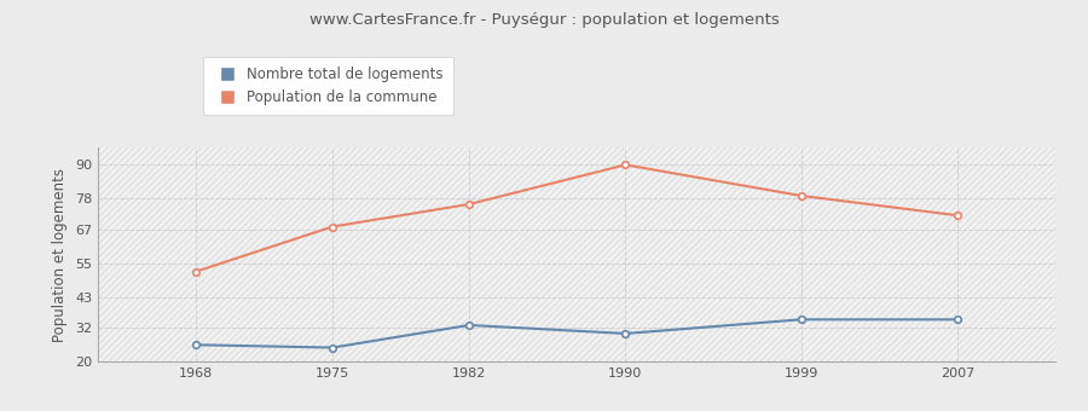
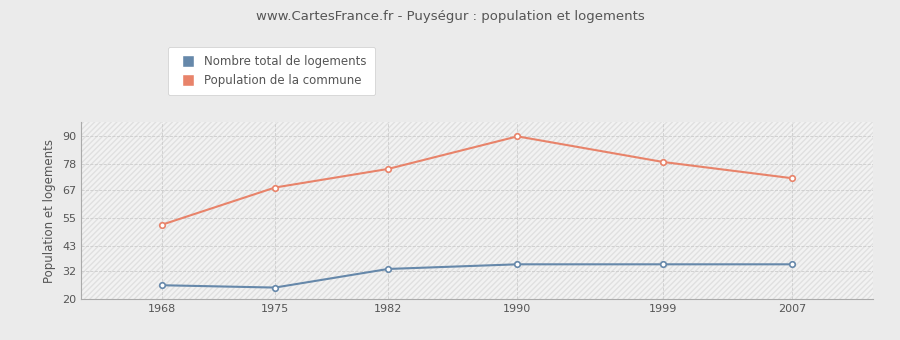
Nombre total de logements/1990: 30 -> 35
